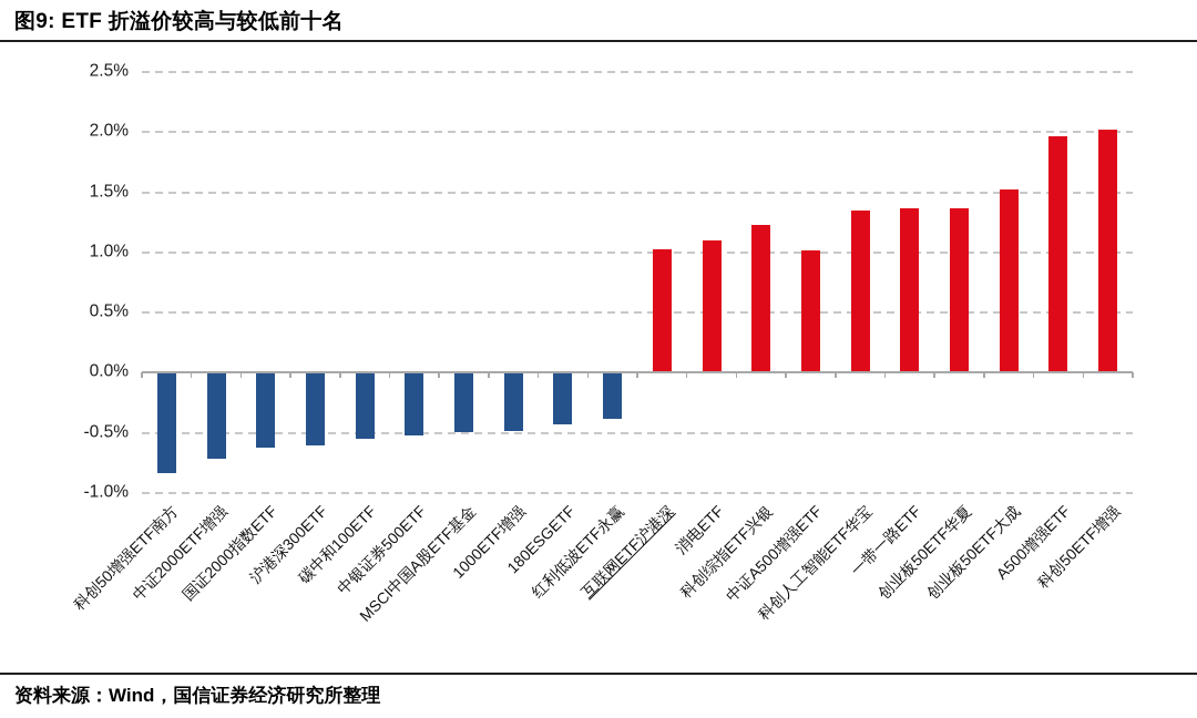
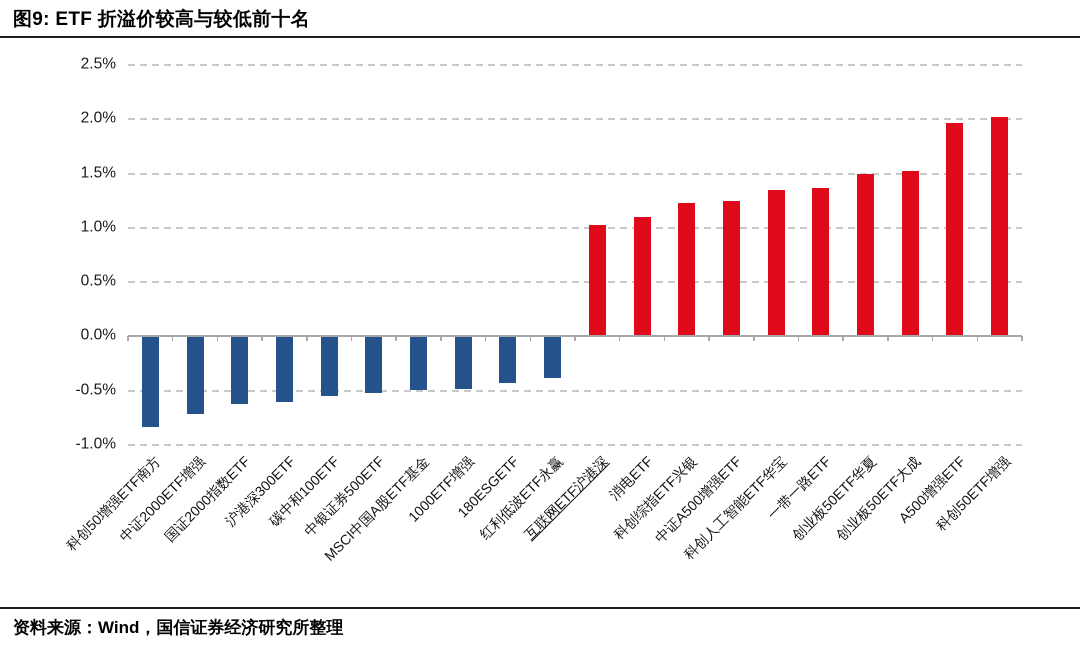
中证A500增强ETF: 1.02% -> 1.25%
创业板50ETF华夏: 1.37% -> 1.50%
